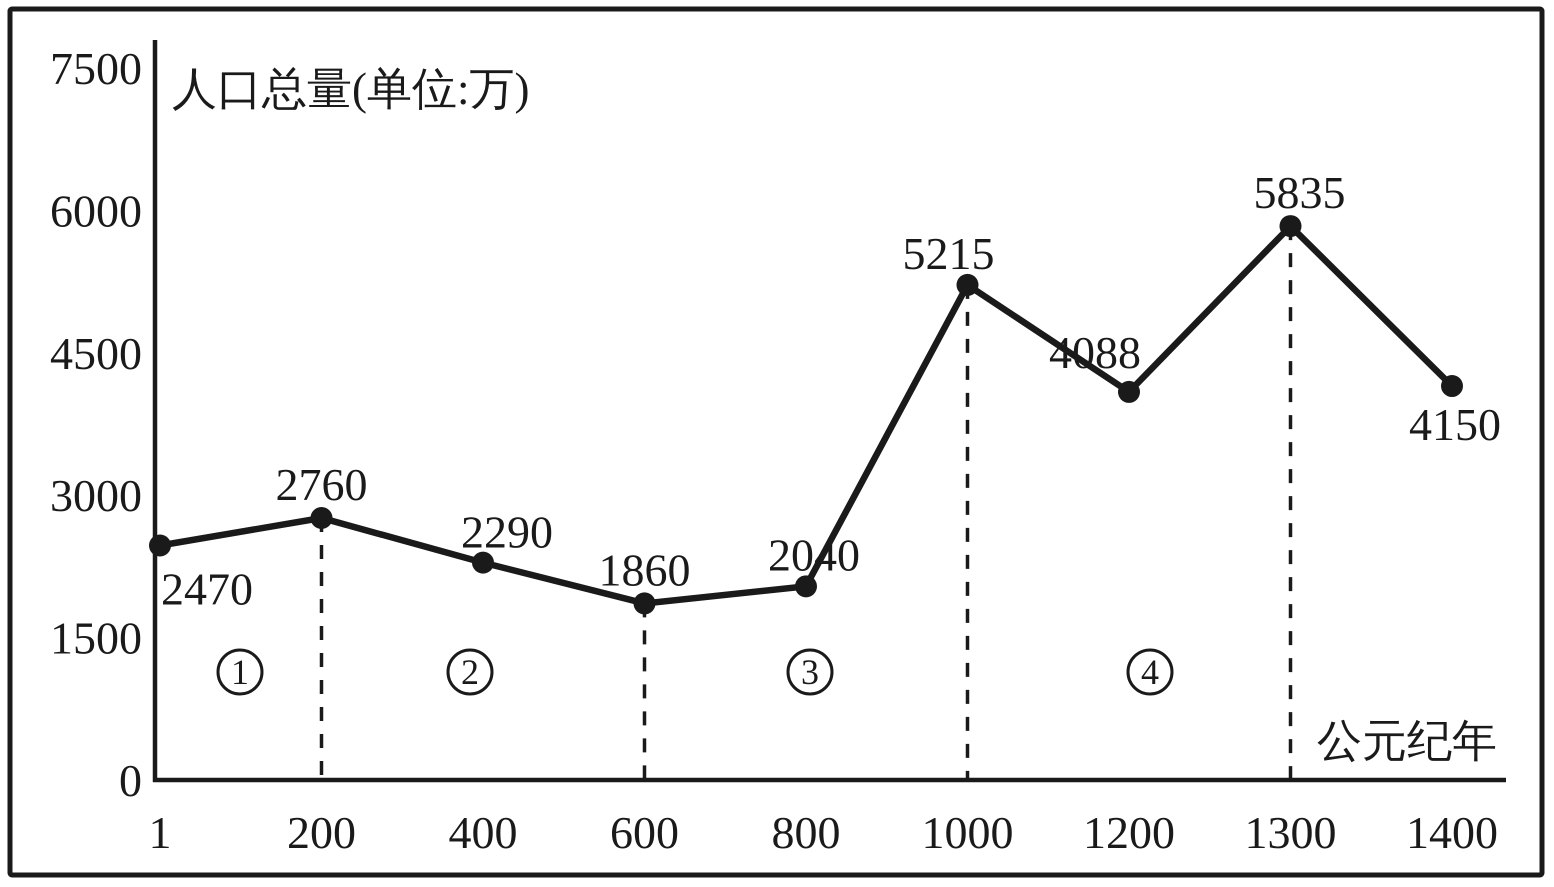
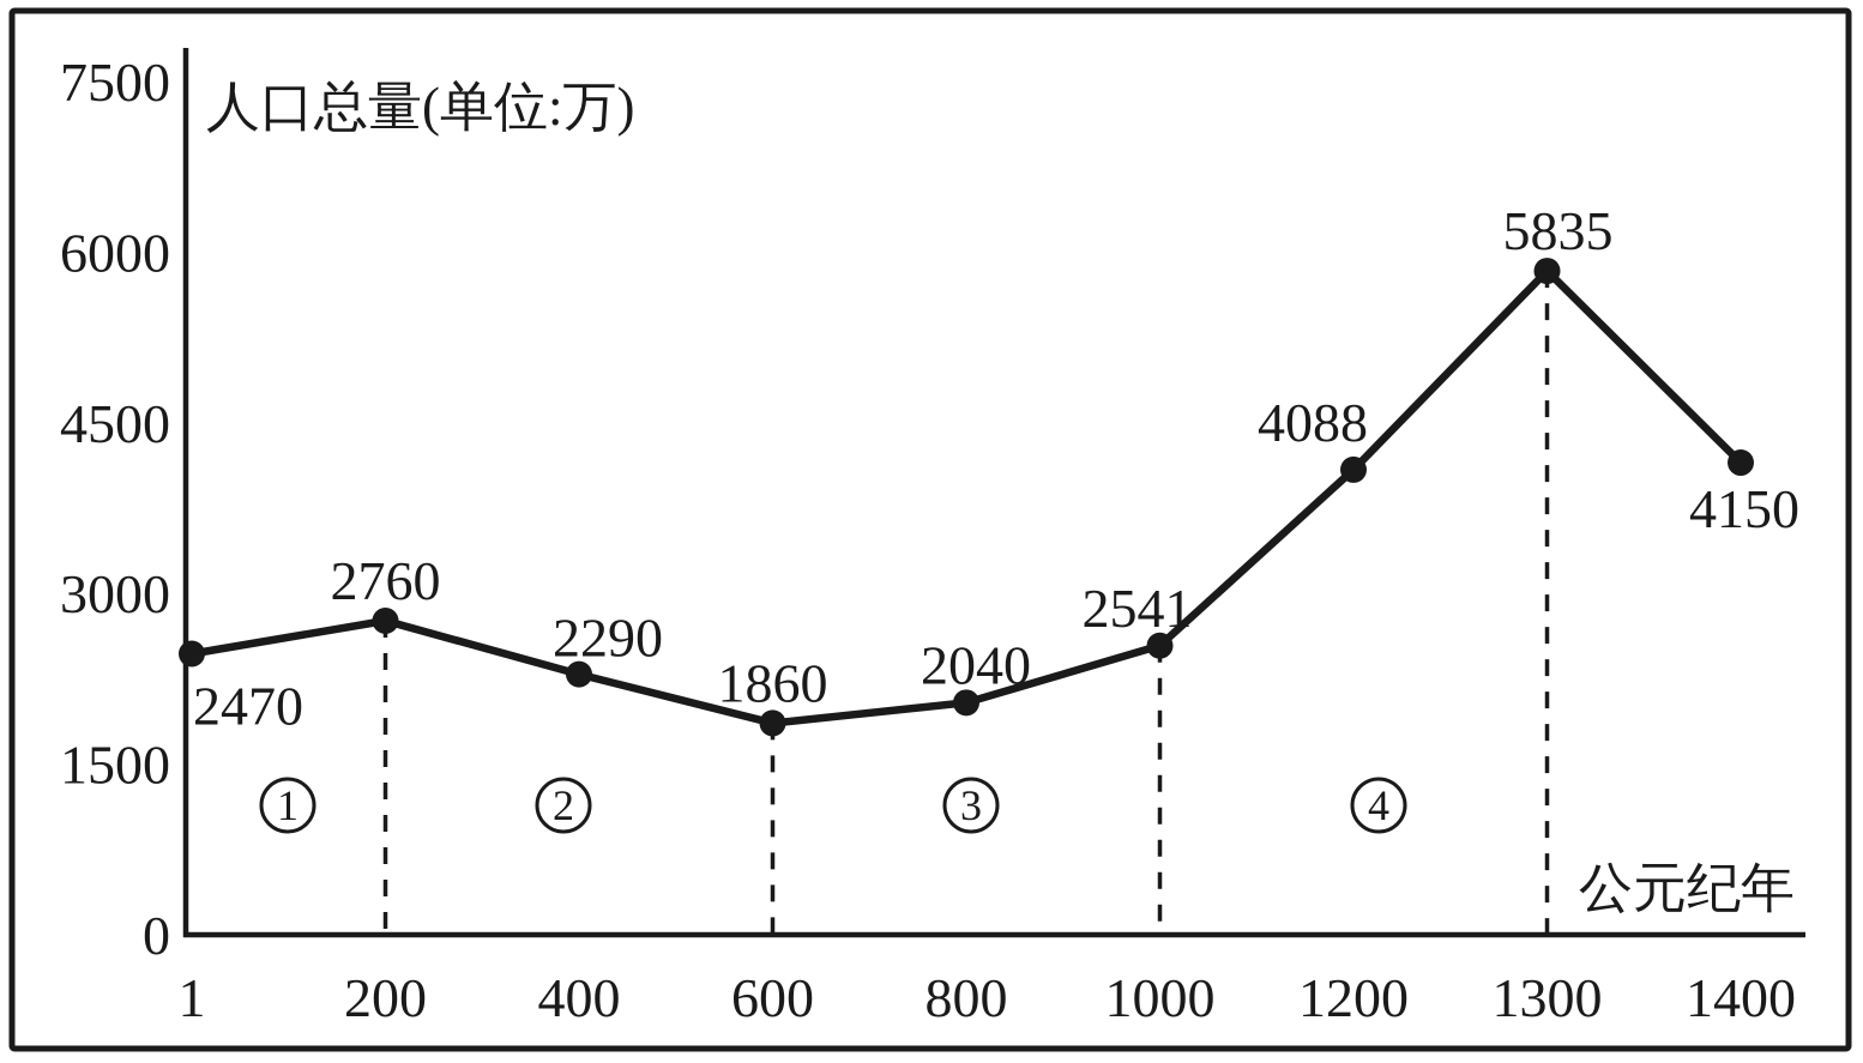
1000: 5215 -> 2541
